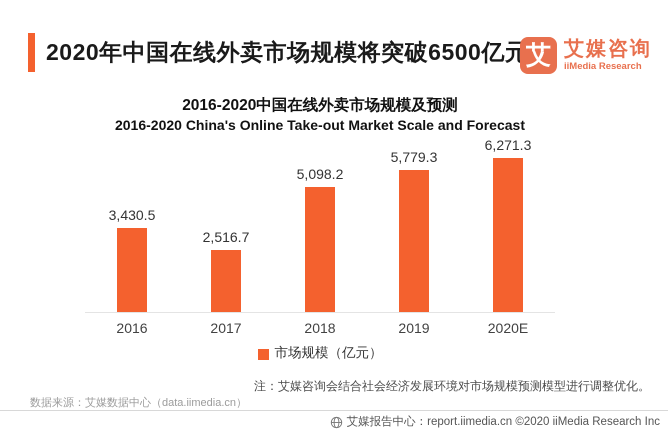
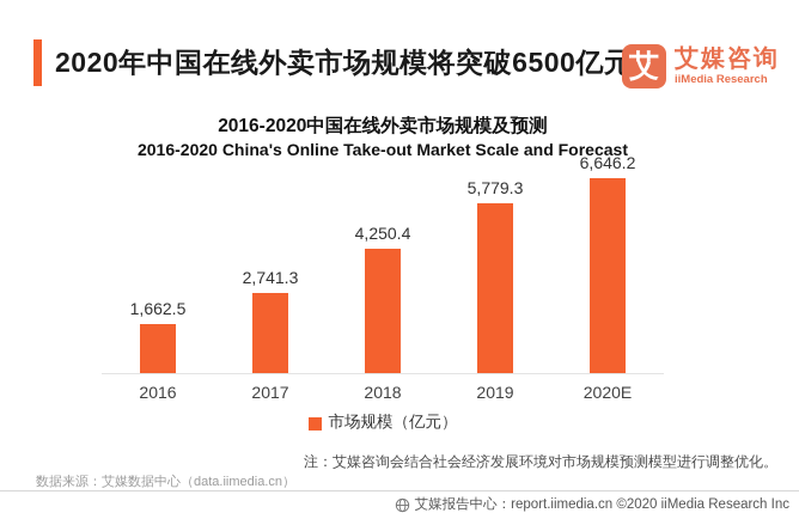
2016: 3,430.5 -> 1,662.5
2017: 2,516.7 -> 2,741.3
2018: 5,098.2 -> 4,250.4
2020E: 6,271.3 -> 6,646.2
